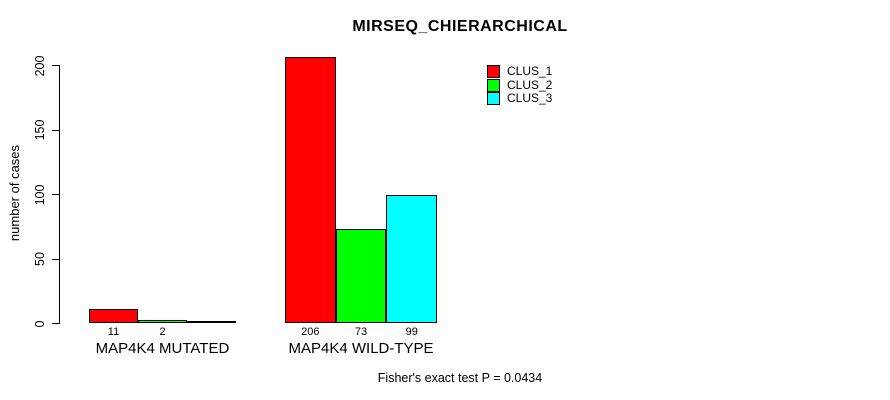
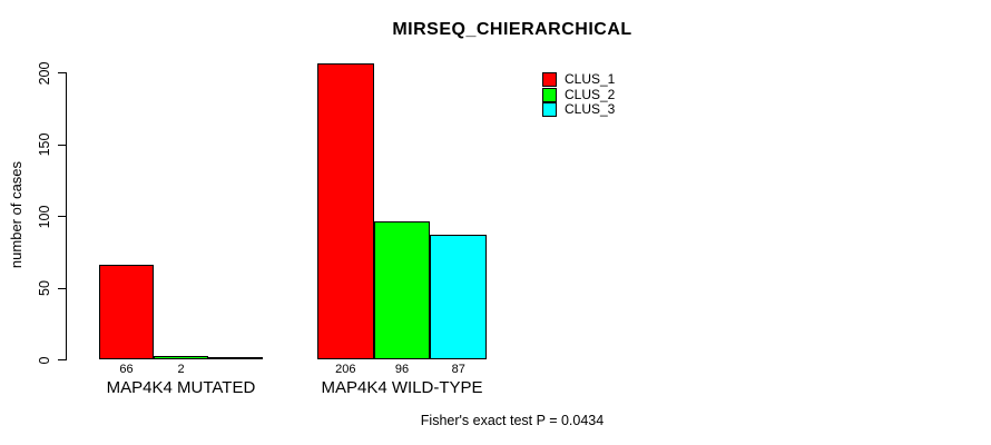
CLUS_1/MAP4K4 MUTATED: 11 -> 66
CLUS_2/MAP4K4 WILD-TYPE: 73 -> 96
CLUS_3/MAP4K4 WILD-TYPE: 99 -> 87
